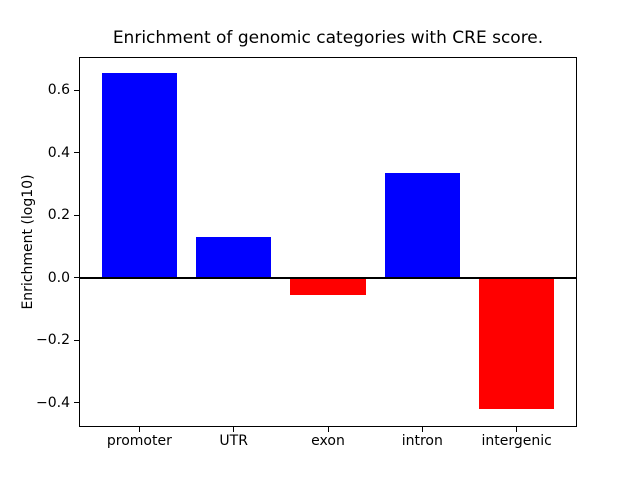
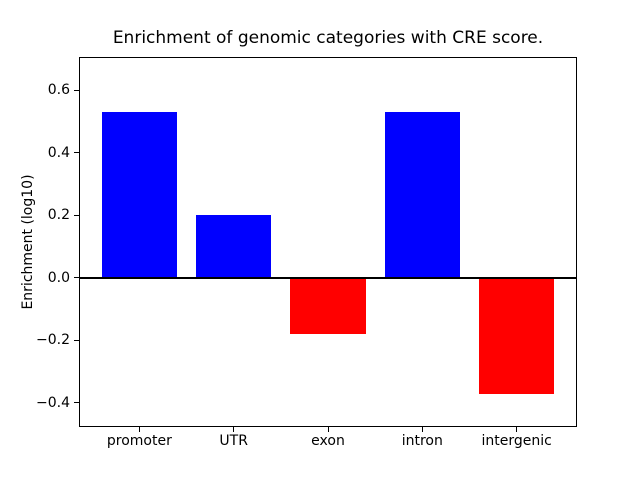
promoter: 0.66 -> 0.53
UTR: 0.13 -> 0.20
exon: -0.06 -> -0.18
intron: 0.34 -> 0.53
intergenic: -0.42 -> -0.37
